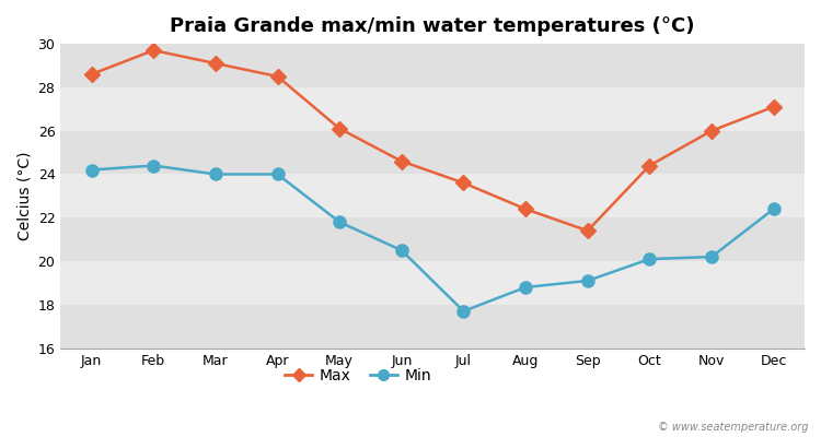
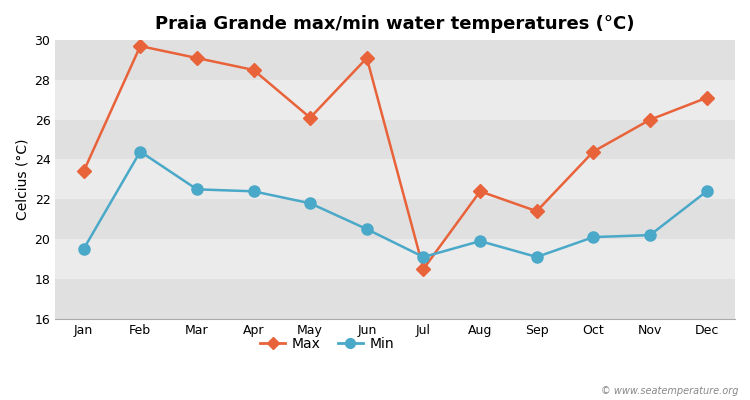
Max/Jan: 28.6 -> 23.4
Min/Jan: 24.2 -> 19.5
Min/Mar: 24.0 -> 22.5
Min/Apr: 24.0 -> 22.4
Max/Jun: 24.6 -> 29.1
Max/Jul: 23.6 -> 18.5
Min/Jul: 17.7 -> 19.1
Min/Aug: 18.8 -> 19.9
